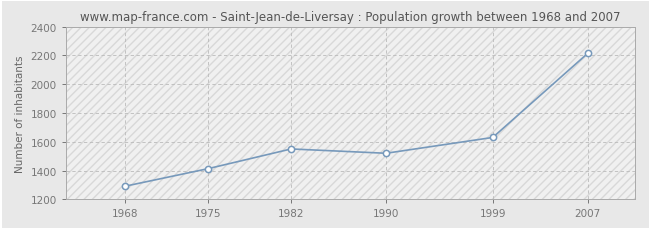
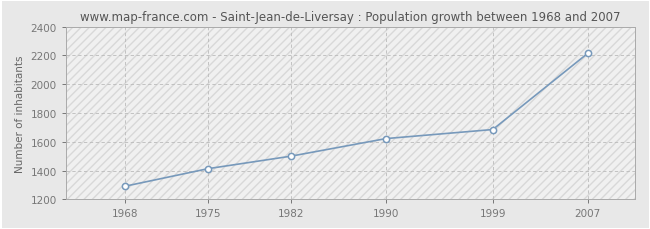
1982: 1550 -> 1500
1990: 1520 -> 1620
1999: 1630 -> 1680
